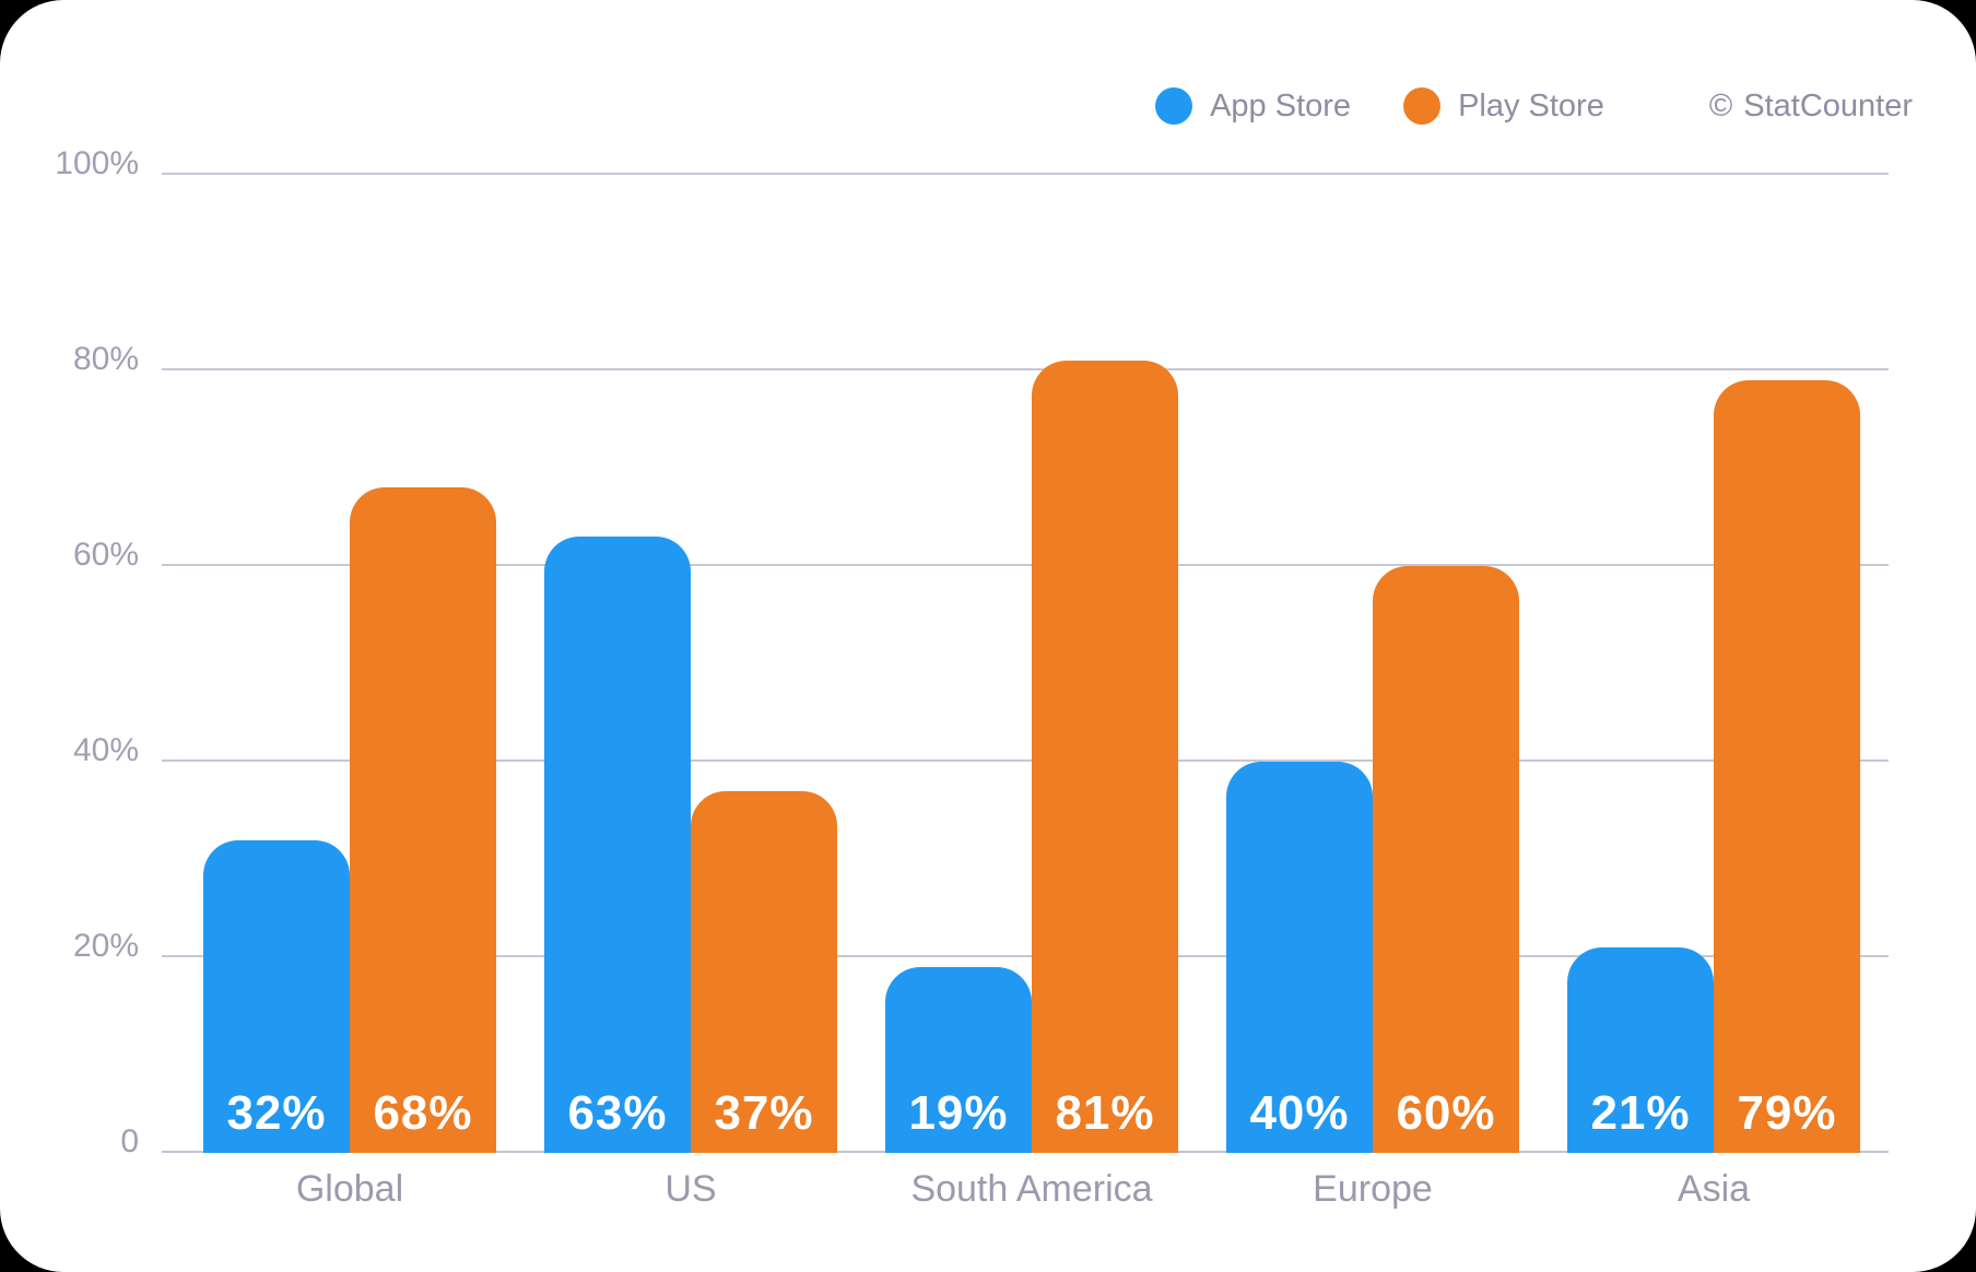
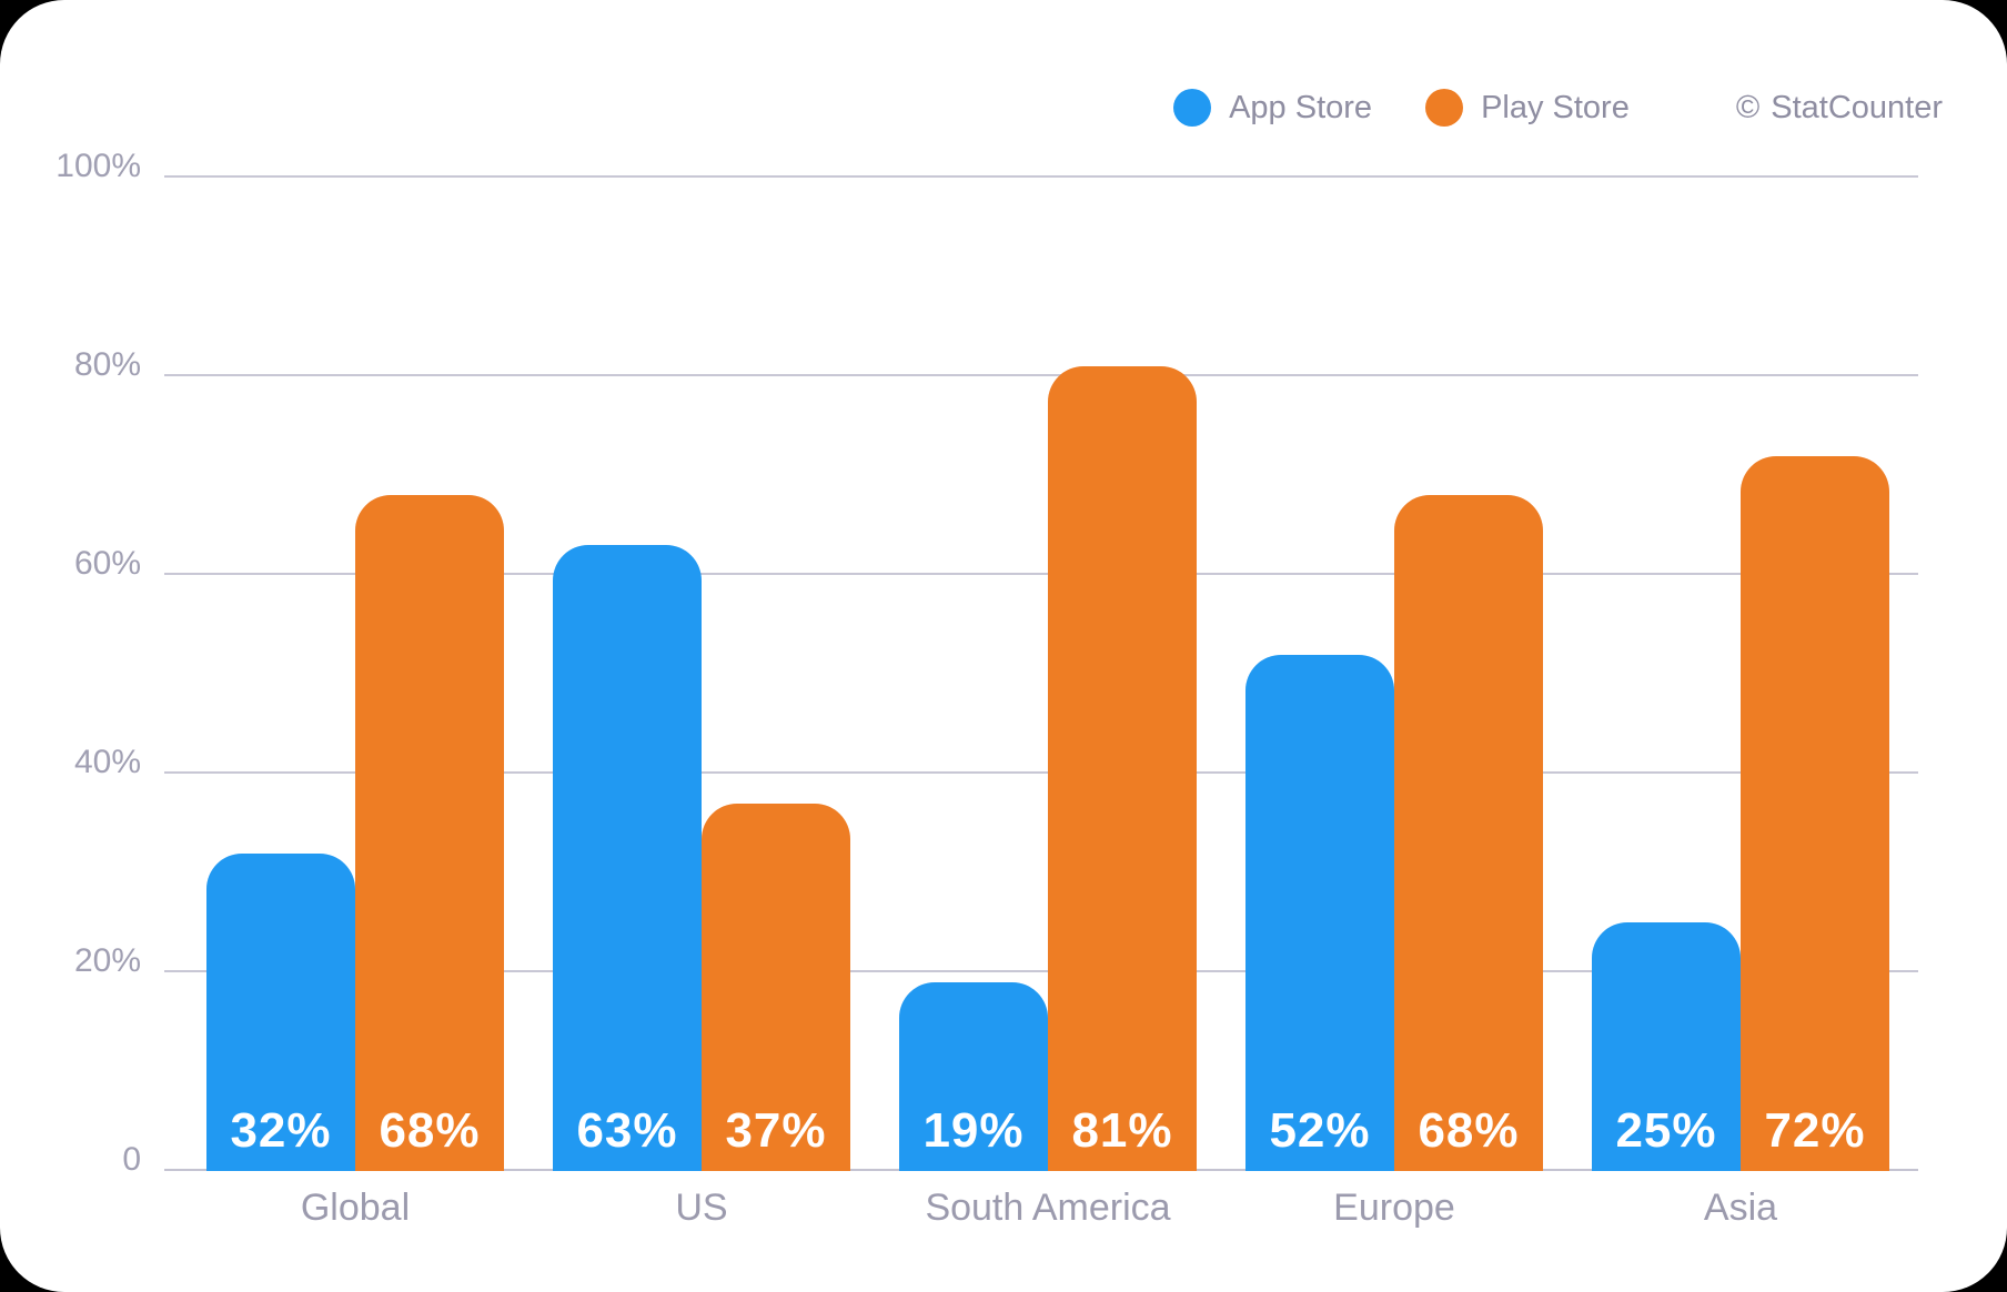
App Store/Europe: 40% -> 52%
Play Store/Europe: 60% -> 68%
App Store/Asia: 21% -> 25%
Play Store/Asia: 79% -> 72%
